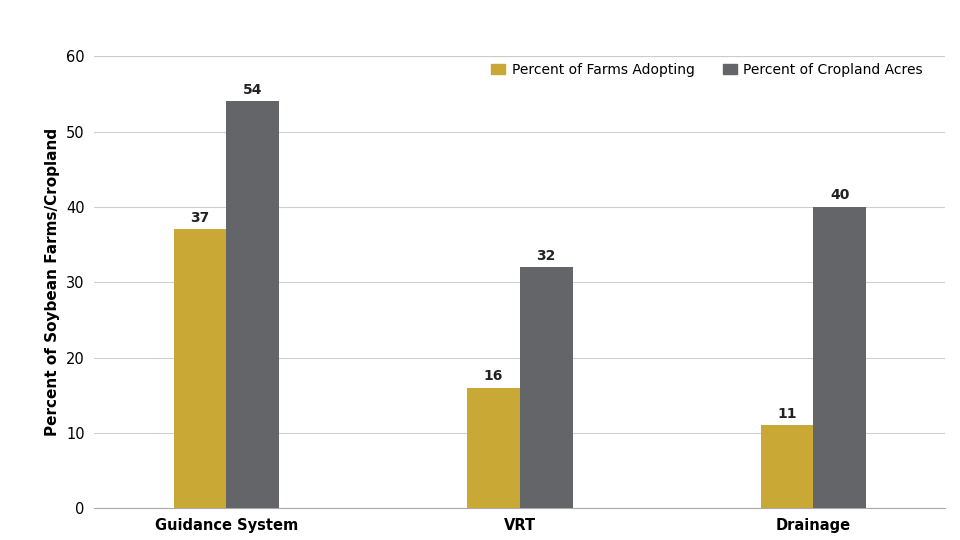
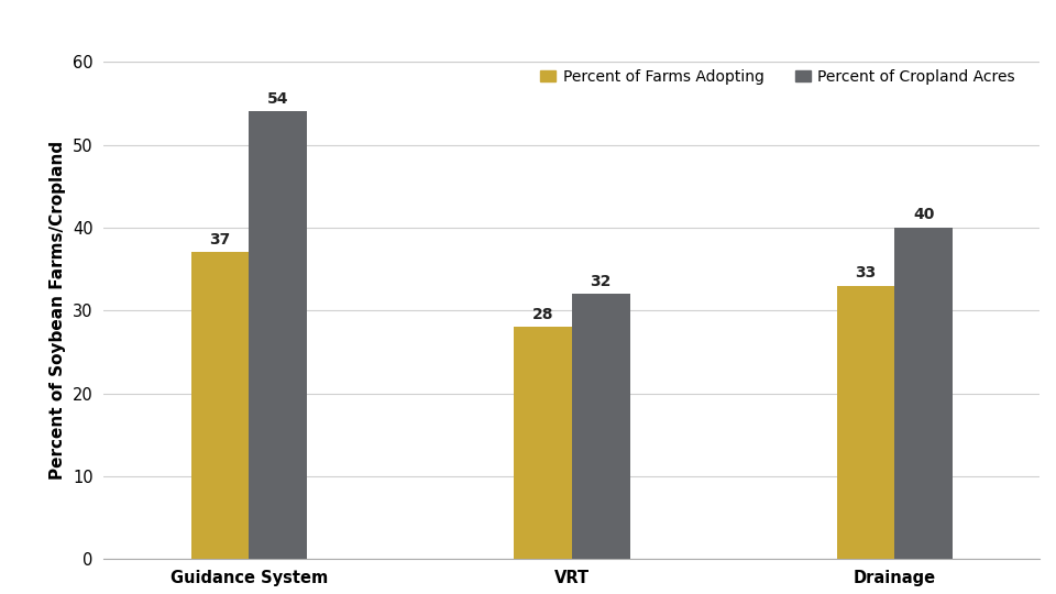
Percent of Farms Adopting/VRT: 16 -> 28
Percent of Farms Adopting/Drainage: 11 -> 33
